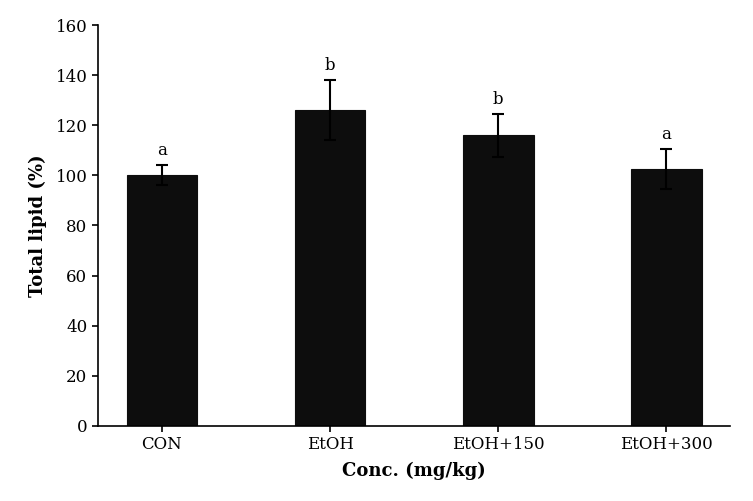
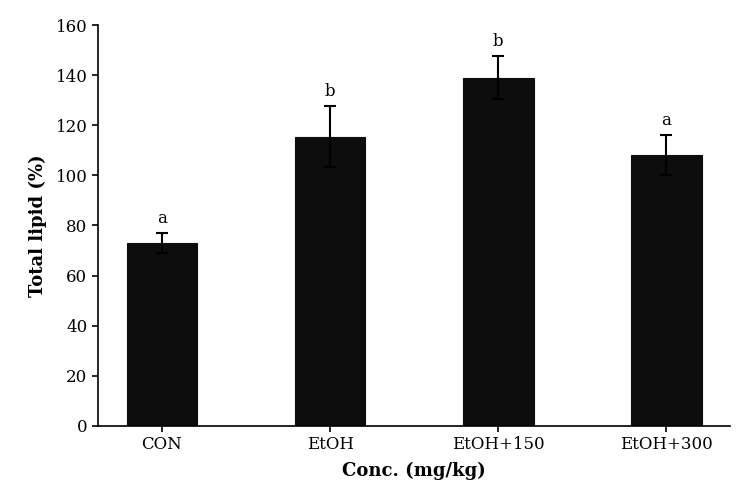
CON: 100.0 -> 73.0
EtOH: 126.0 -> 115.5
EtOH+150: 116.0 -> 139.0
EtOH+300: 102.5 -> 108.0
